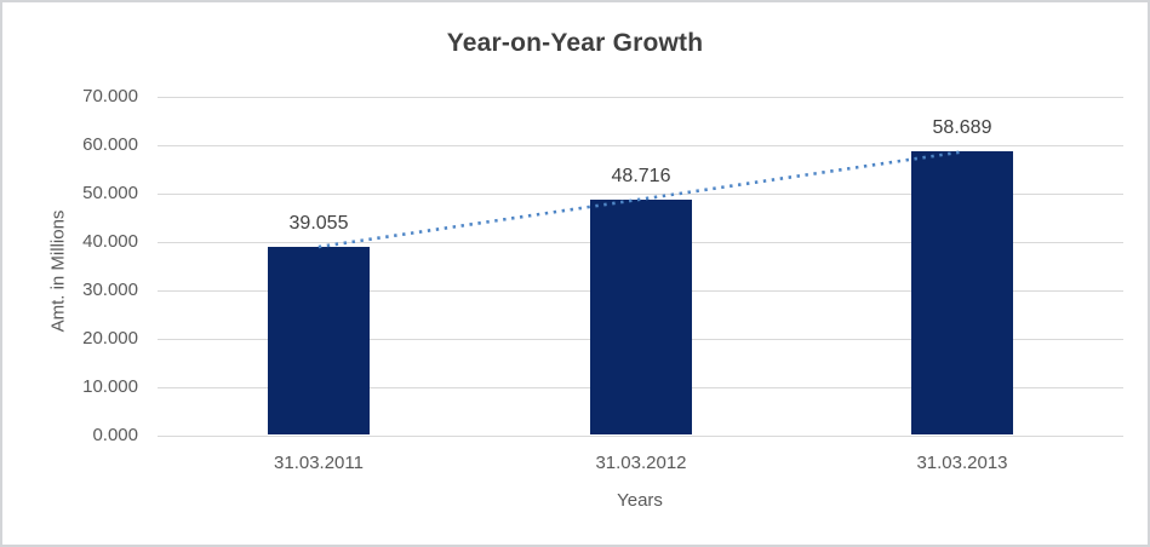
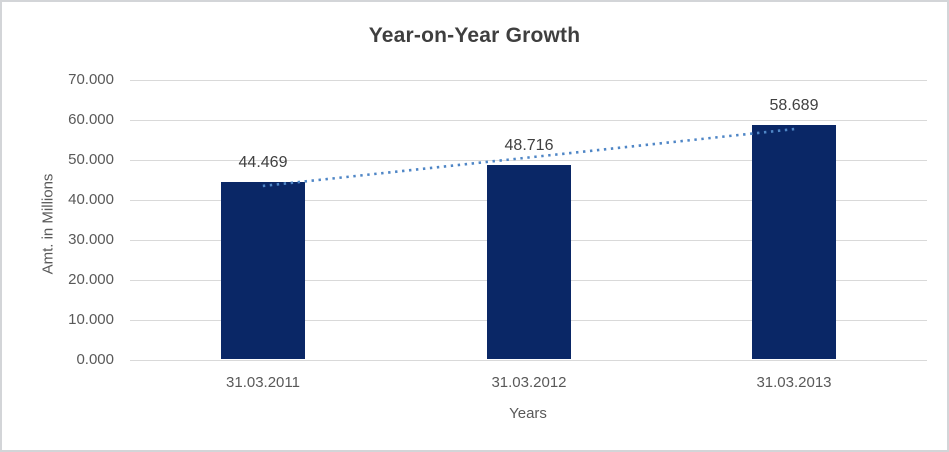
31.03.2011: 39.055 -> 44.469
